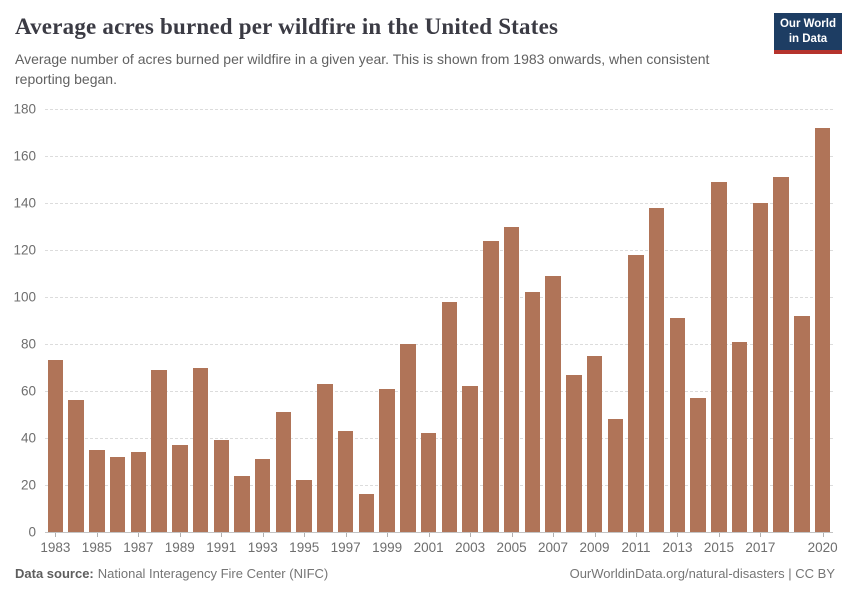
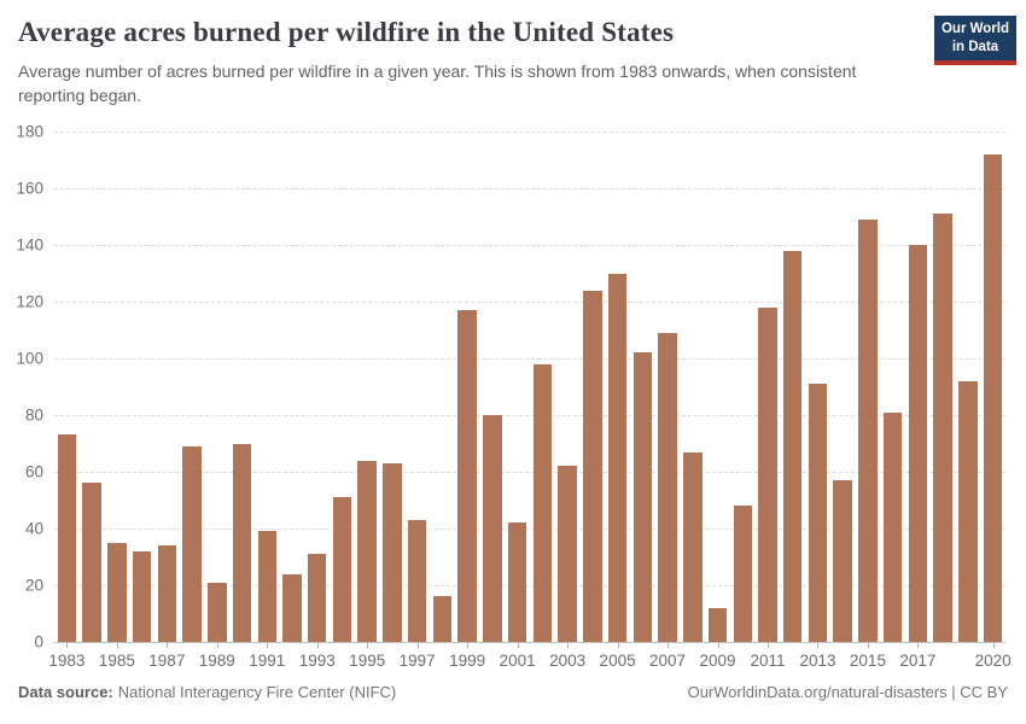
1989: 37 -> 21
1995: 22 -> 64
1999: 61 -> 117
2009: 75 -> 12
